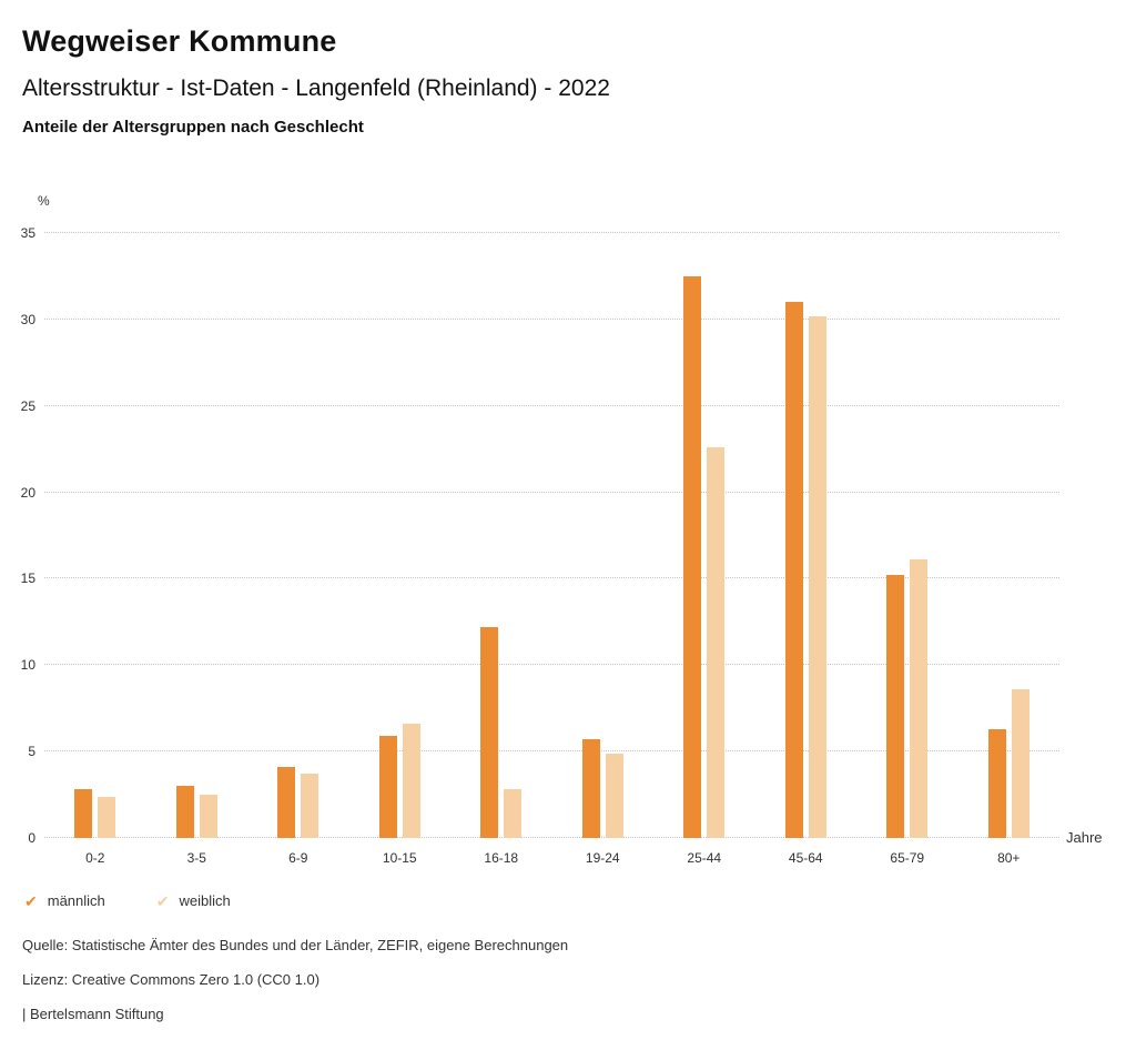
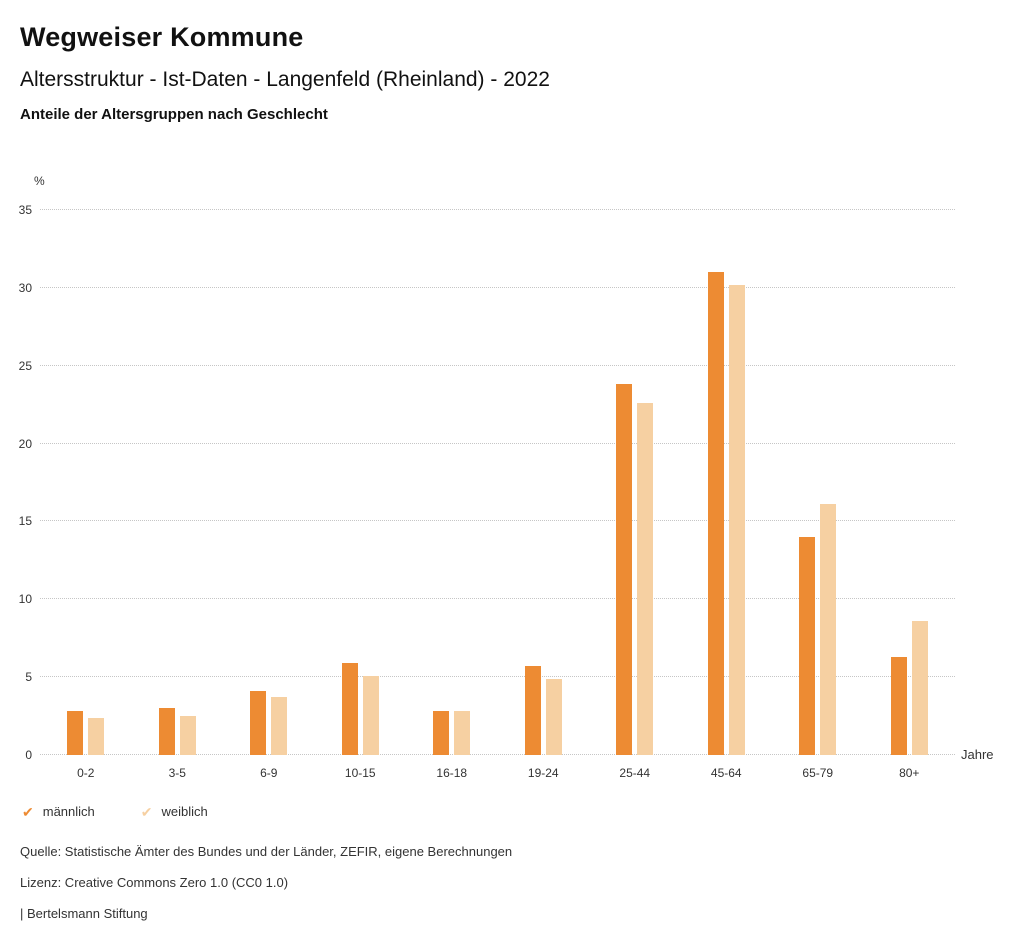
weiblich/10-15: 6.6 -> 5.1
männlich/16-18: 12.2 -> 2.8
männlich/25-44: 32.5 -> 23.8
männlich/65-79: 15.2 -> 14.0
